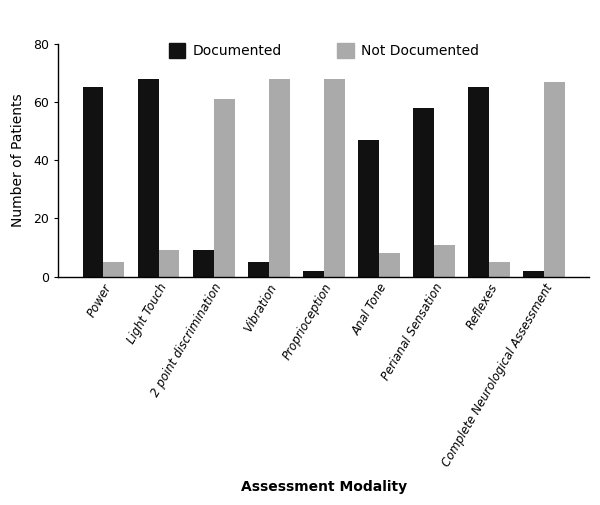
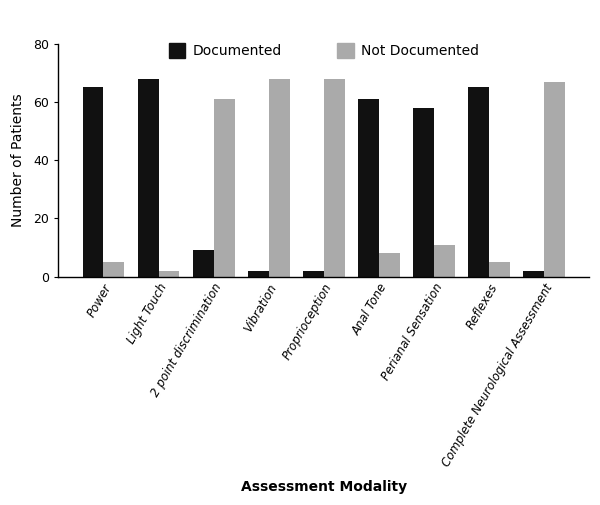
Not Documented/Light Touch: 9 -> 2
Documented/Vibration: 5 -> 2
Documented/Anal Tone: 47 -> 61
